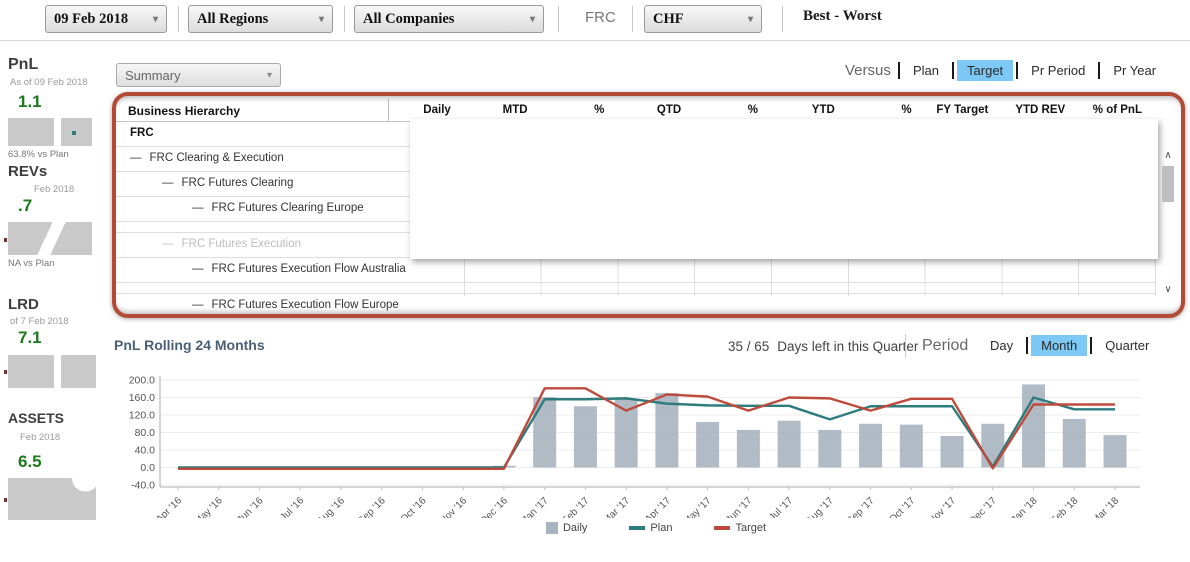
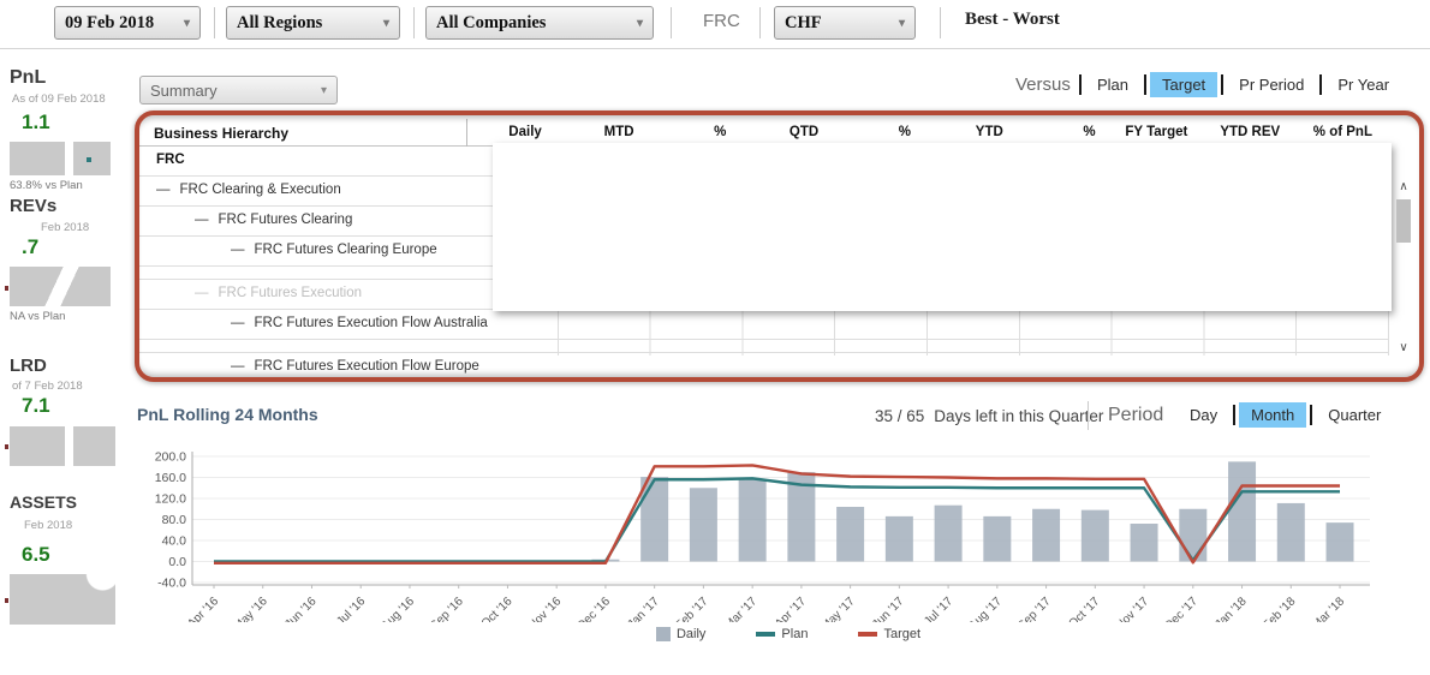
Target/Mar '17: 130 -> 180
Target/Jun '17: 130 -> 160
Plan/Aug '17: 110 -> 140
Target/Sep '17: 130 -> 160
Plan/Jan '18: 160 -> 130
